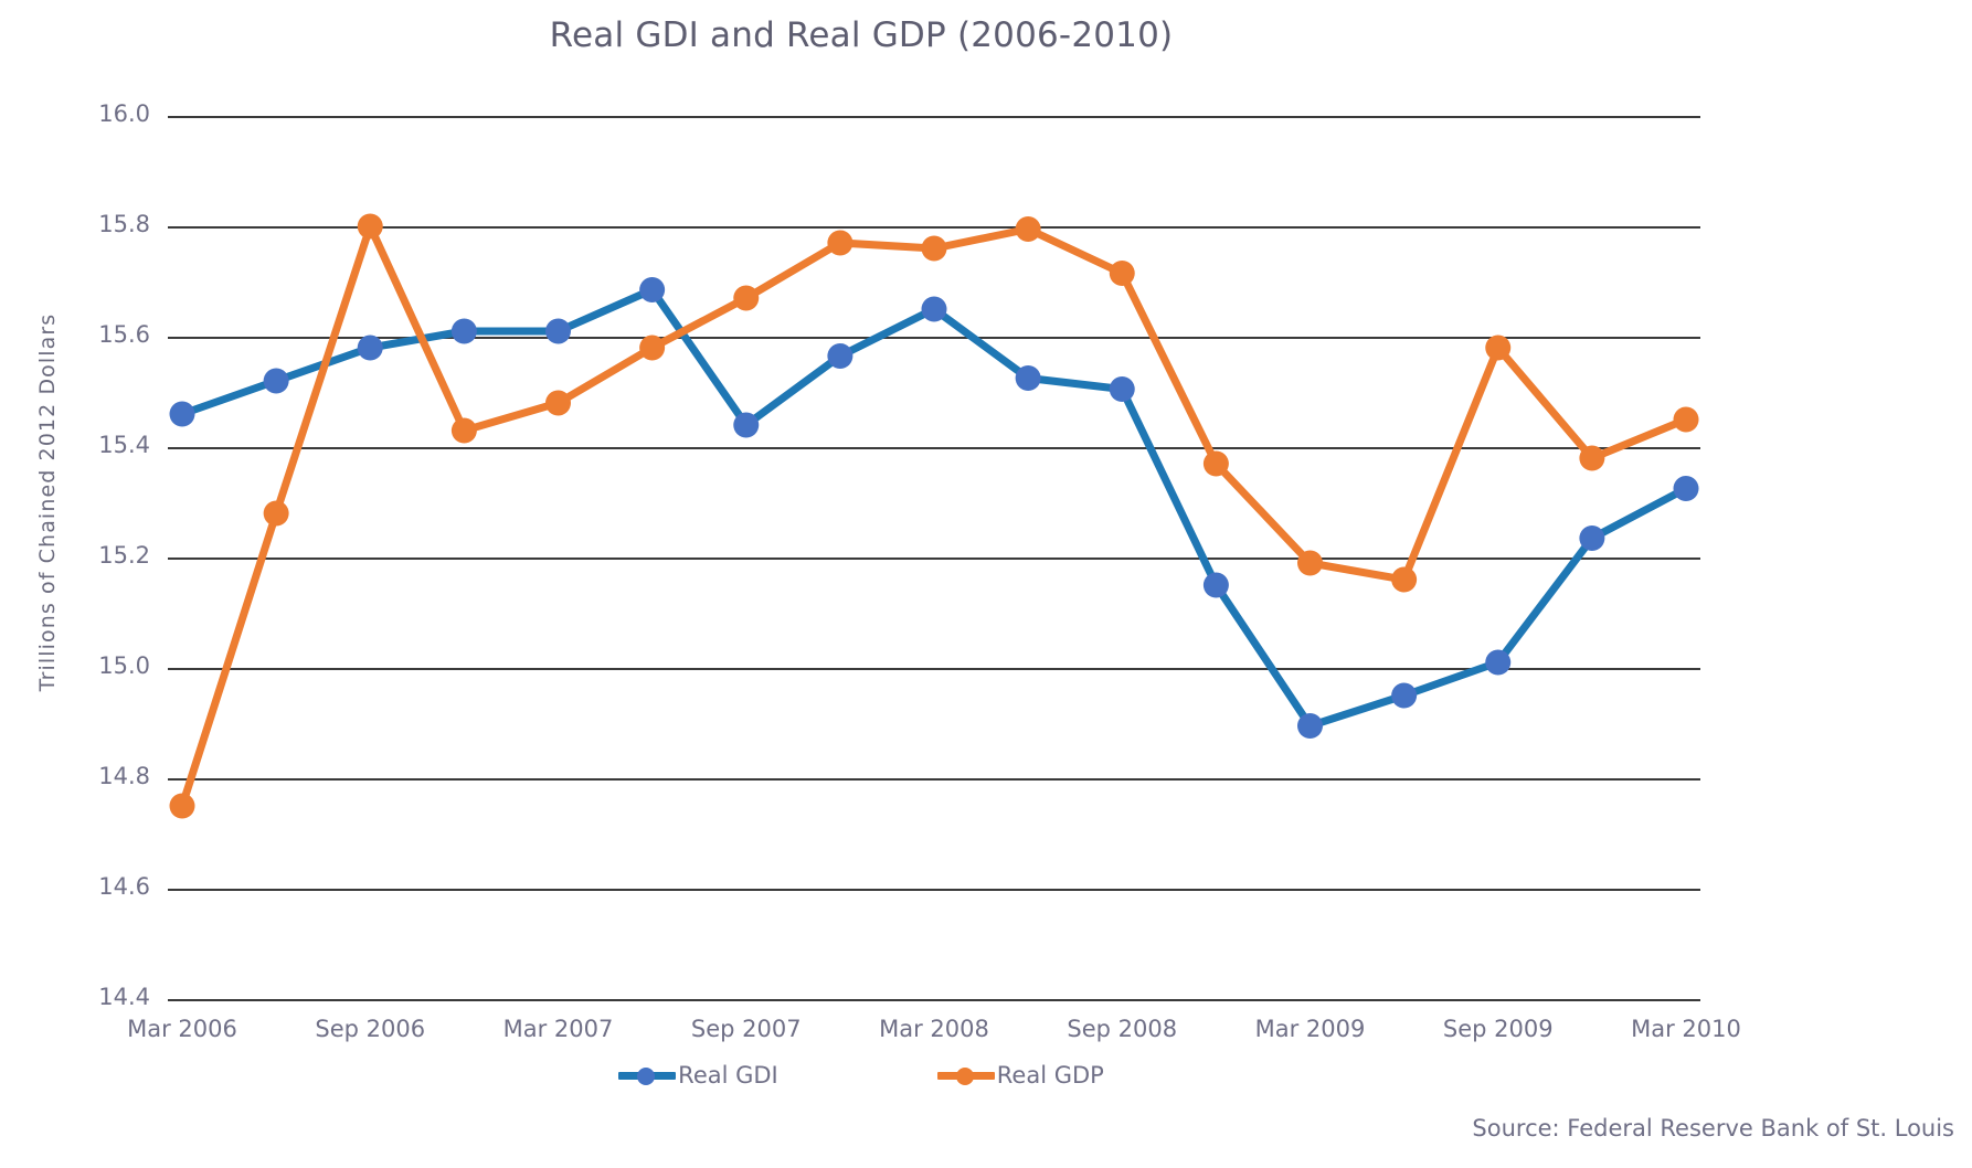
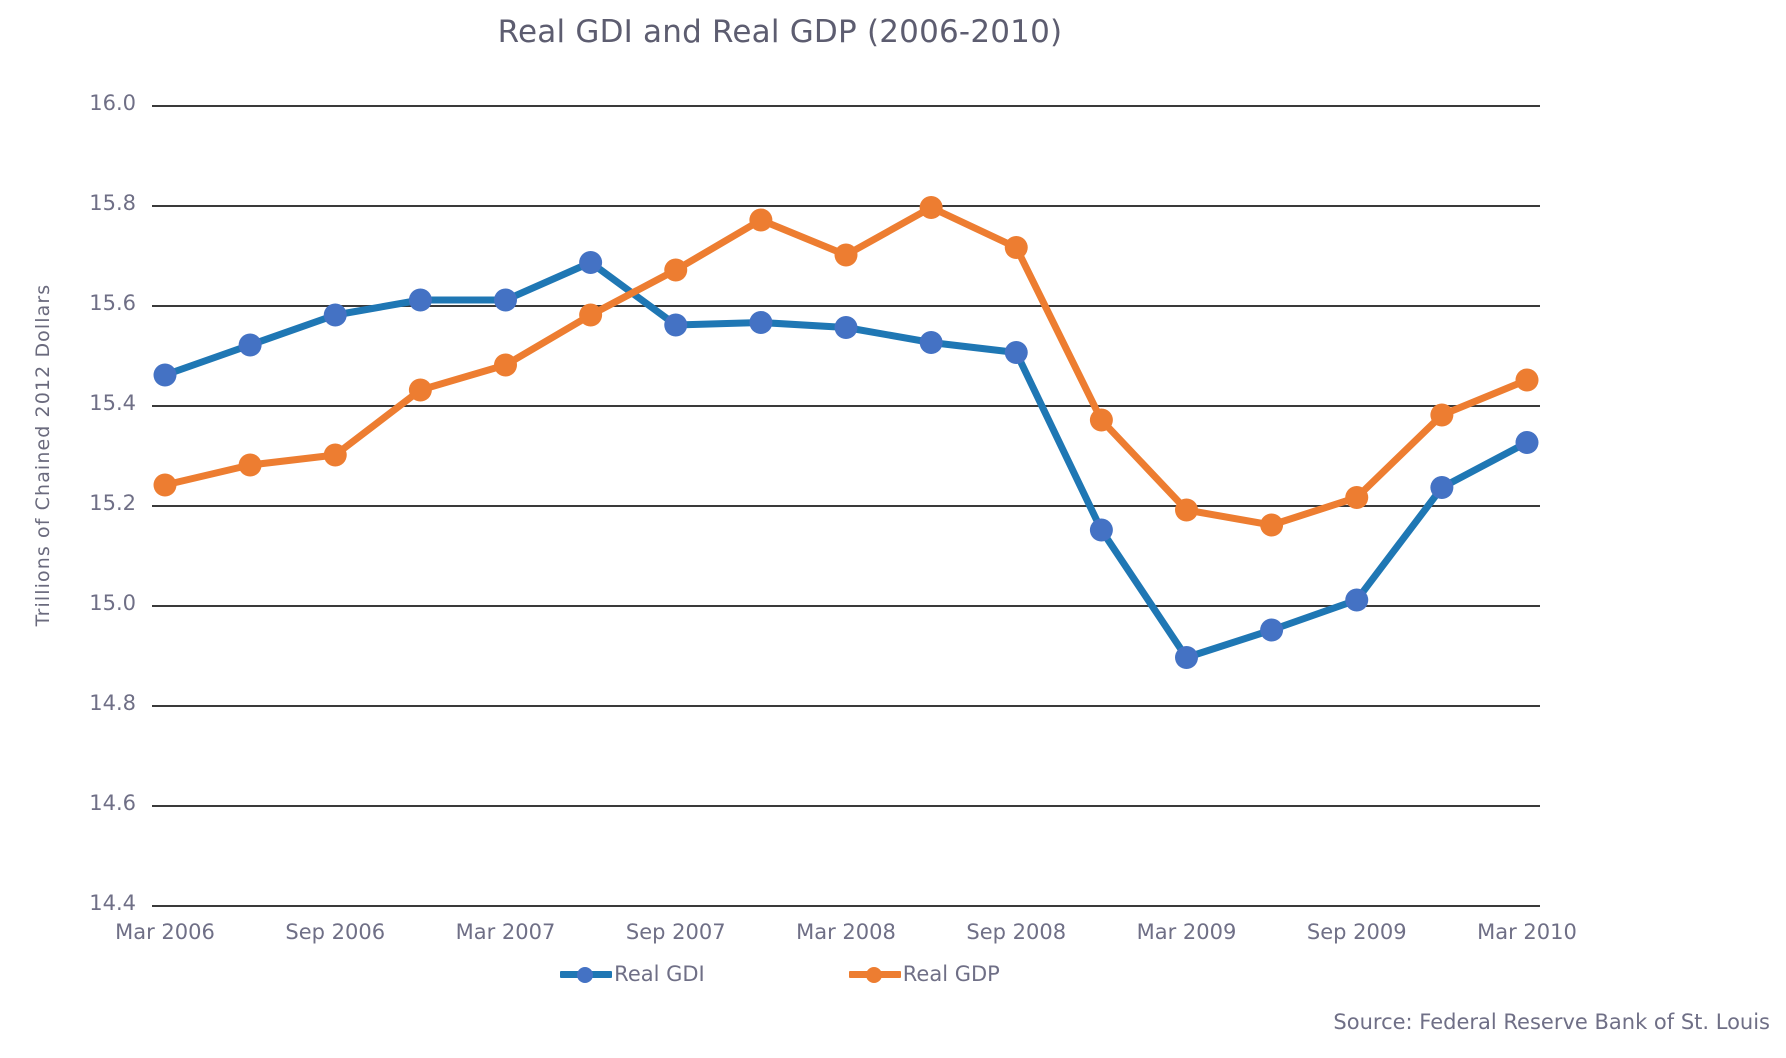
Real GDP/Mar 2006: 14.75 -> 15.24
Real GDP/Sep 2006: 15.80 -> 15.30
Real GDI/Sep 2007: 15.44 -> 15.56
Real GDI/Mar 2008: 15.65 -> 15.55
Real GDP/Mar 2008: 15.76 -> 15.70
Real GDP/Sep 2009: 15.58 -> 15.21
